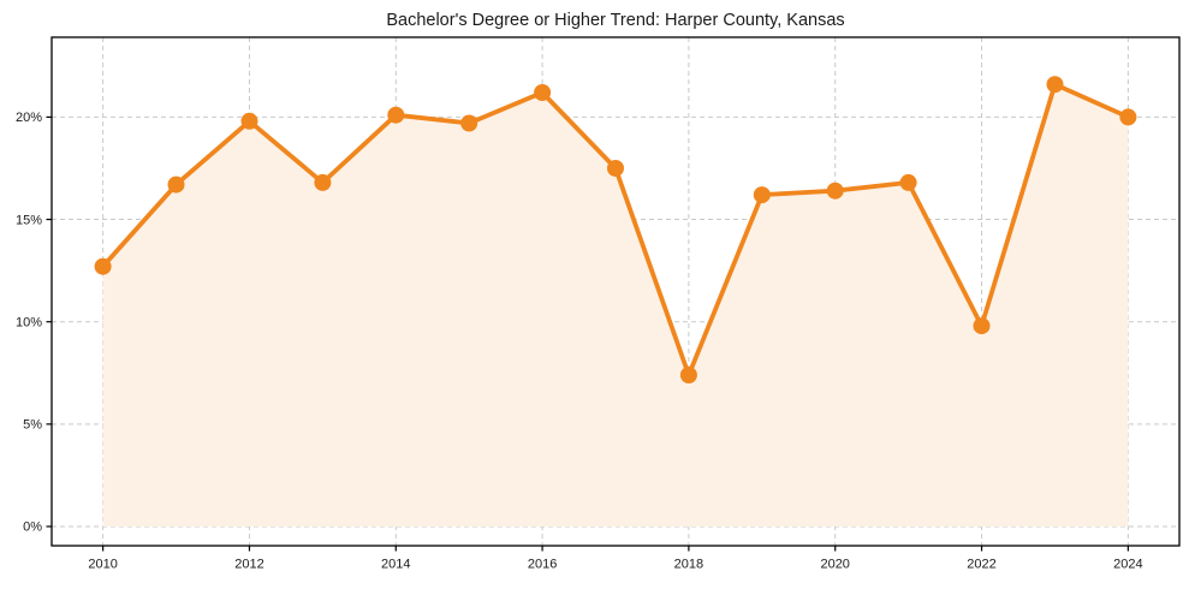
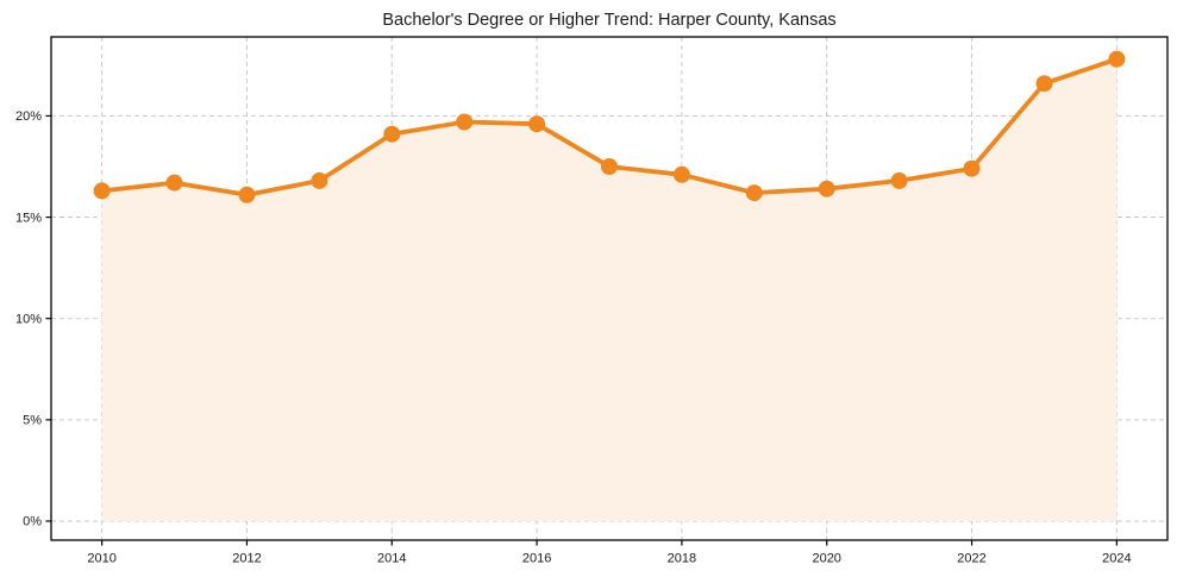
2010: 12.7% -> 16.3%
2012: 19.8% -> 16.1%
2014: 20.1% -> 19.1%
2016: 21.2% -> 19.6%
2018: 7.4% -> 17.1%
2022: 9.8% -> 17.4%
2024: 20.0% -> 22.8%
